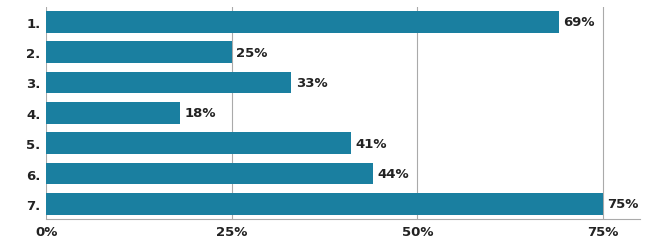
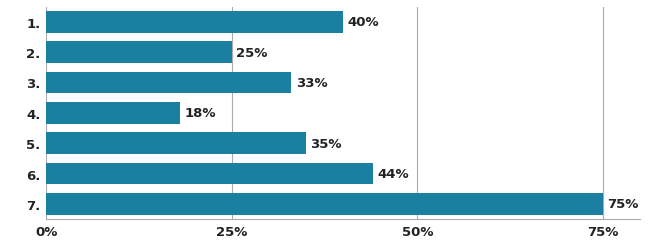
1.: 69% -> 40%
5.: 41% -> 35%
